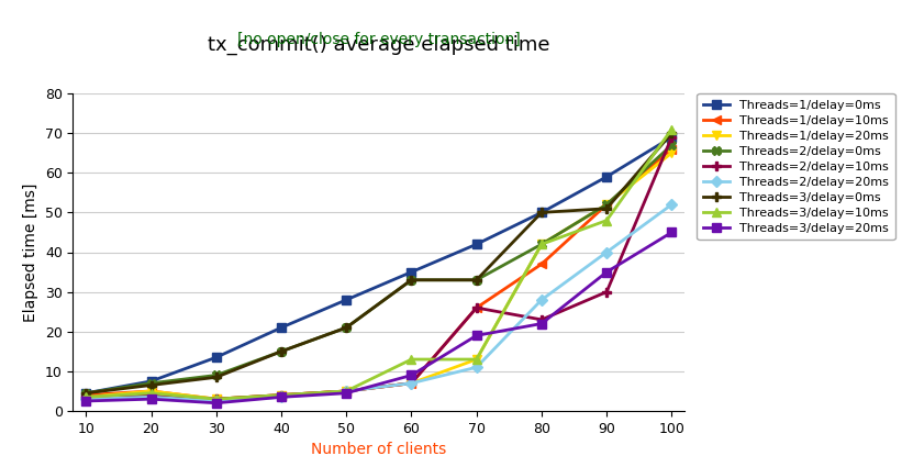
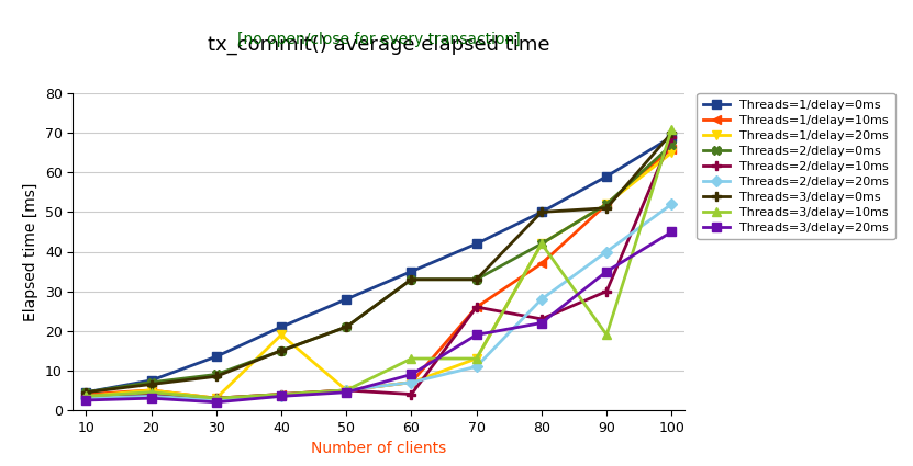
Threads=1/delay=20ms/40: 4.0 -> 19.0
Threads=2/delay=10ms/60: 7.0 -> 4.0
Threads=3/delay=10ms/90: 48.0 -> 19.0
